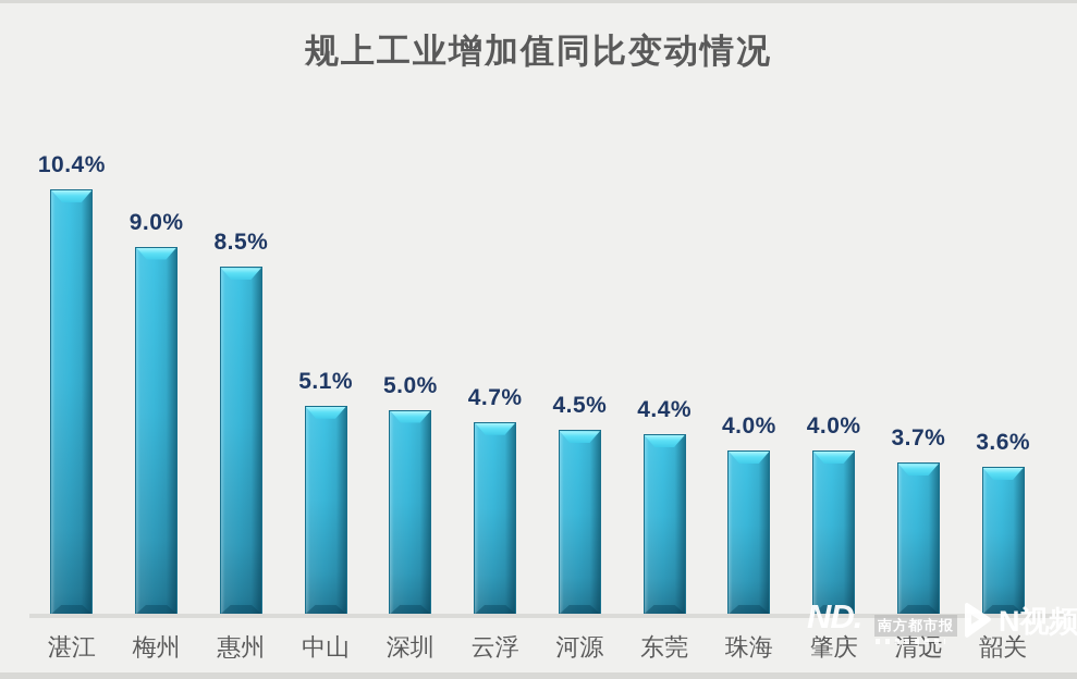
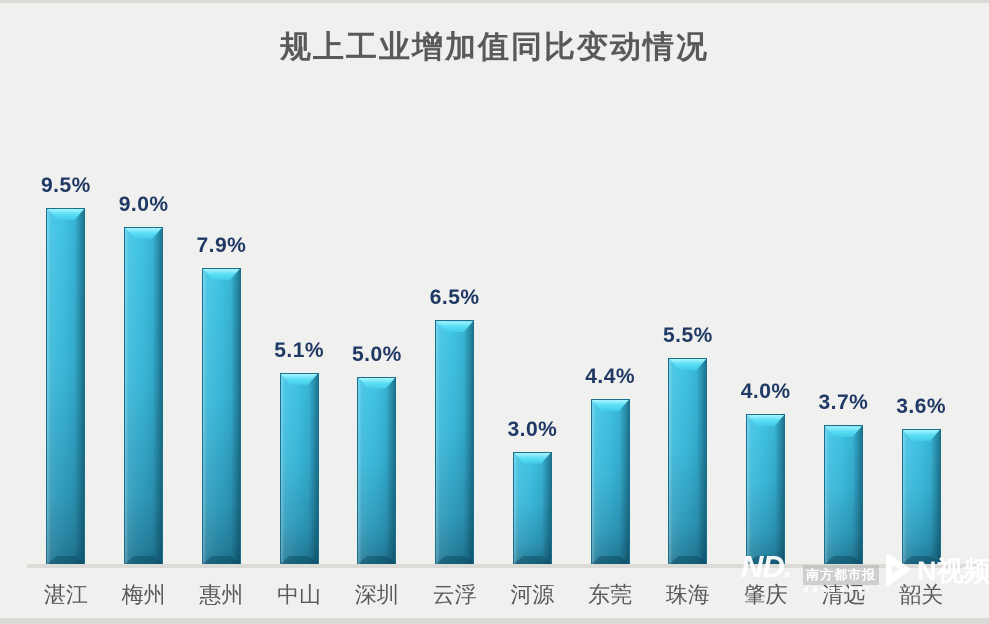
湛江: 10.4% -> 9.5%
惠州: 8.5% -> 7.9%
云浮: 4.7% -> 6.5%
河源: 4.5% -> 3.0%
珠海: 4.0% -> 5.5%
